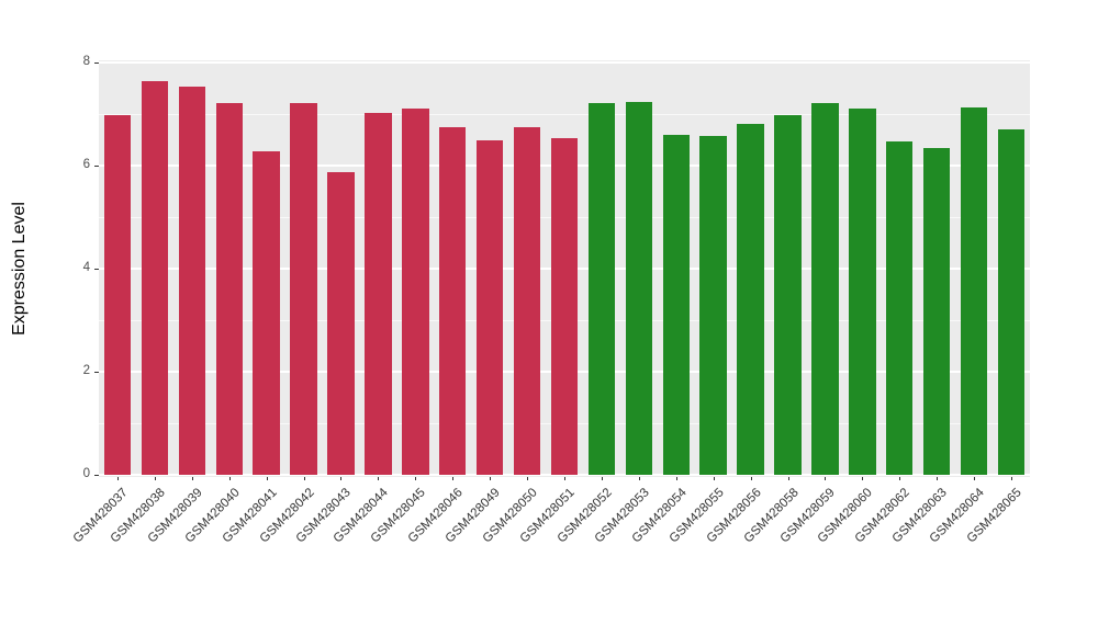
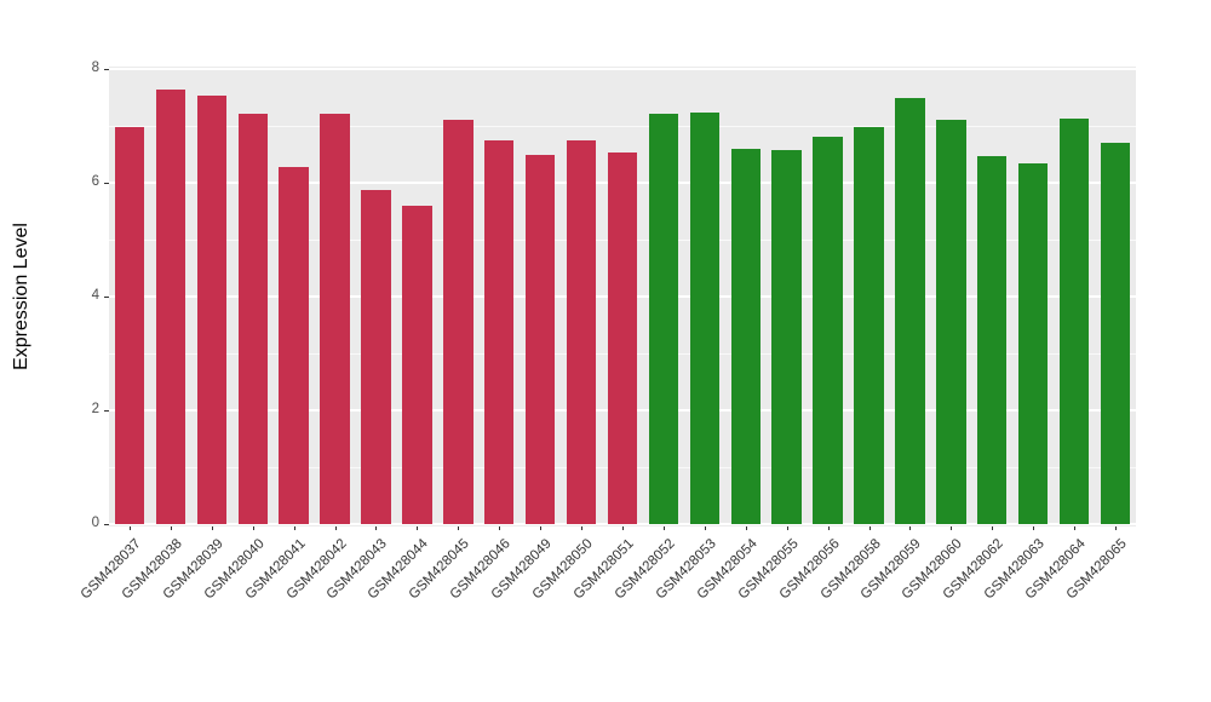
GSM428044: 7.0 -> 5.6
GSM428059: 7.2 -> 7.5
